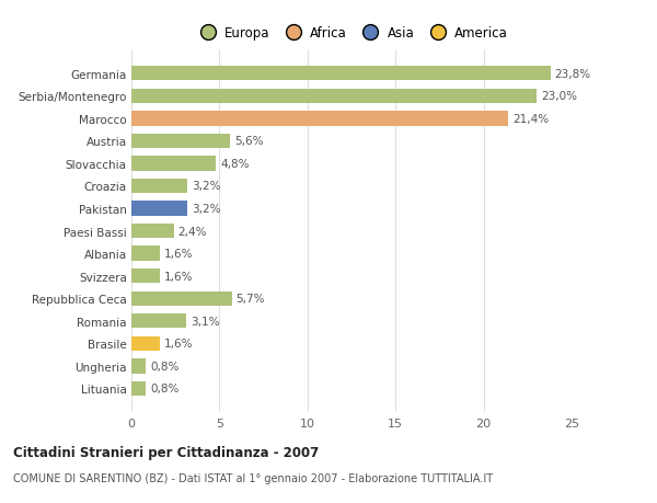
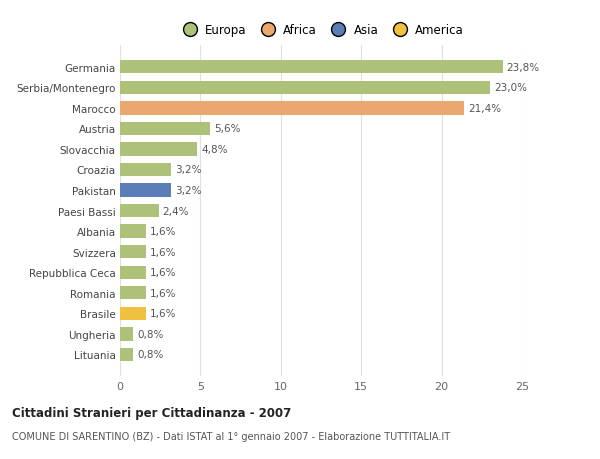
Repubblica Ceca: 5,7% -> 1,6%
Romania: 3,1% -> 1,6%
